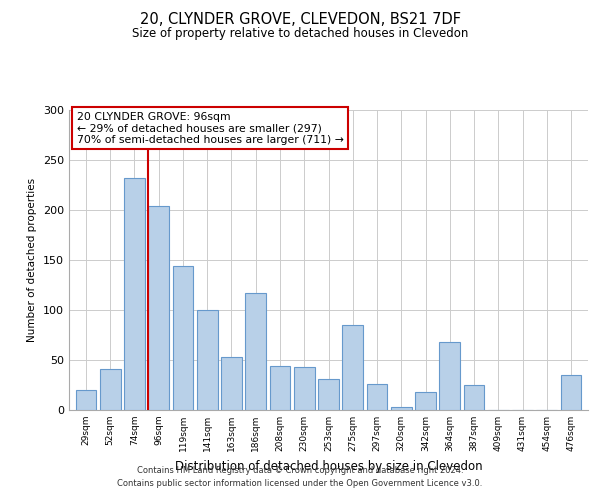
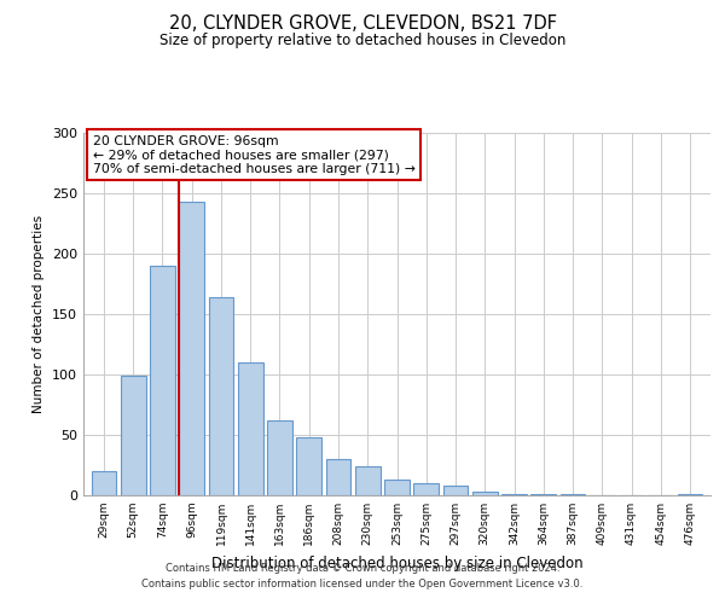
52sqm: 41 -> 99
74sqm: 232 -> 190
96sqm: 204 -> 243
119sqm: 144 -> 164
141sqm: 100 -> 110
163sqm: 53 -> 62
186sqm: 117 -> 48
208sqm: 44 -> 30
230sqm: 43 -> 24
253sqm: 31 -> 13
275sqm: 85 -> 10
297sqm: 26 -> 8
342sqm: 18 -> 1
364sqm: 68 -> 1
387sqm: 25 -> 1
476sqm: 35 -> 1
